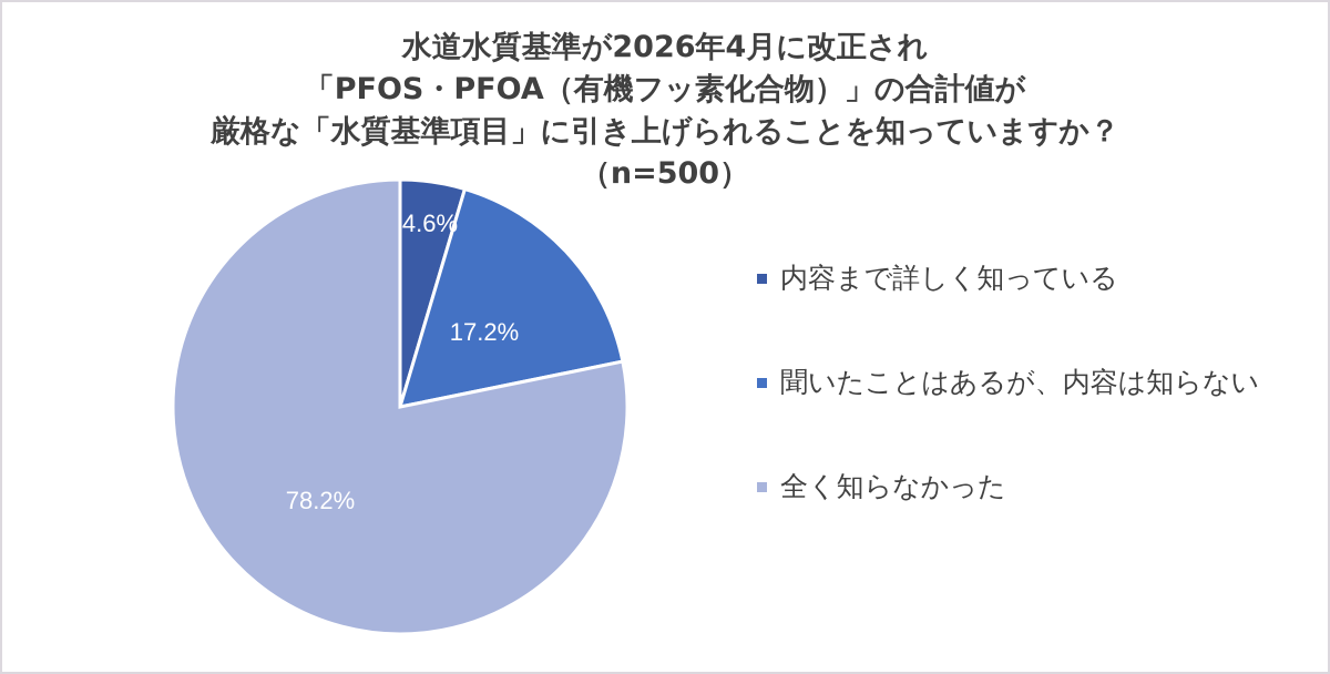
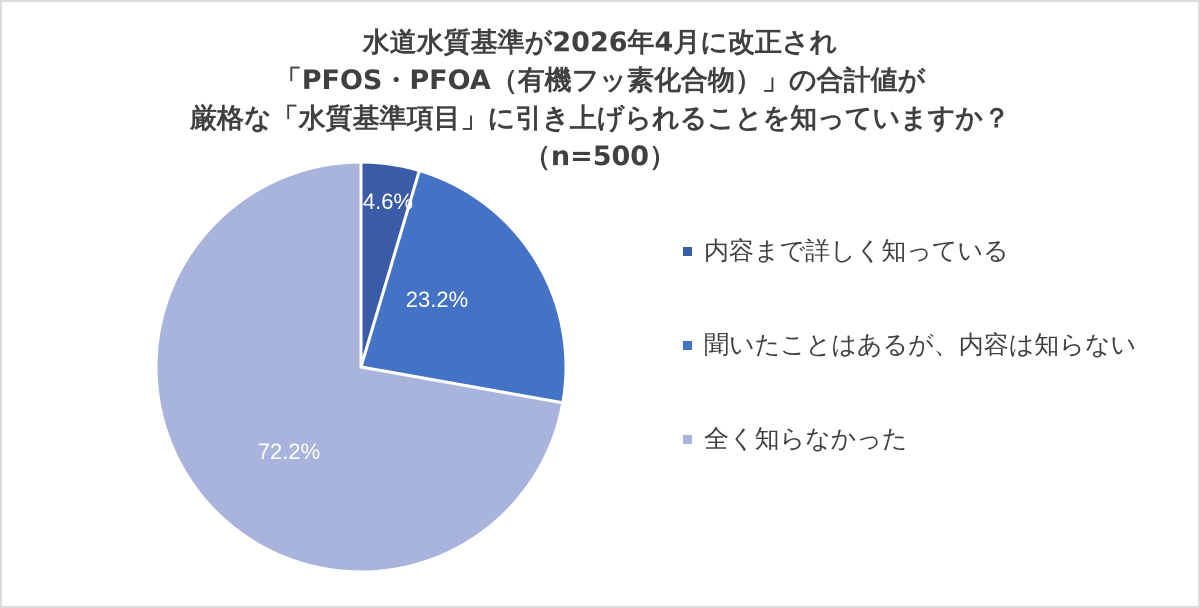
聞いたことはあるが、内容は知らない: 17.2% -> 23.2%
全く知らなかった: 78.2% -> 72.2%
